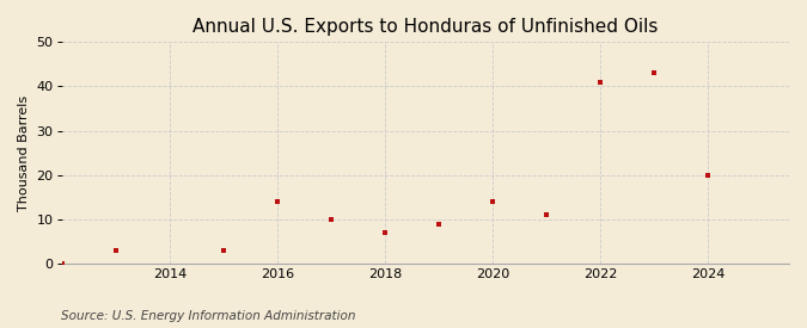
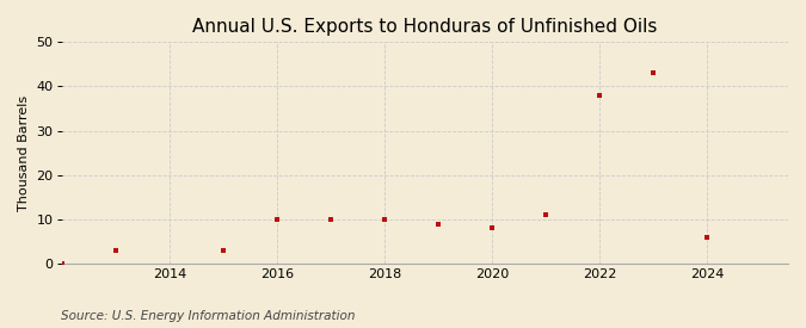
2016: 14 -> 10
2018: 7 -> 10
2020: 14 -> 8
2022: 41 -> 38
2024: 20 -> 6
